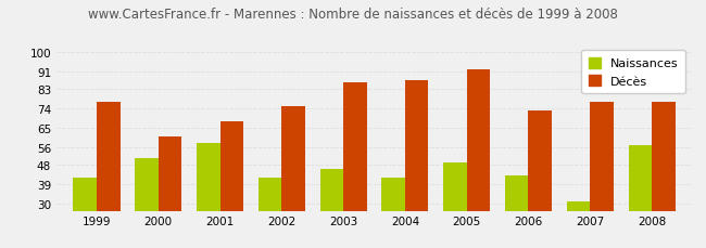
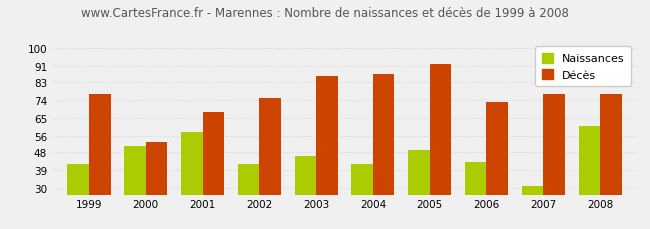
Décès/2000: 61 -> 53
Naissances/2008: 57 -> 61
